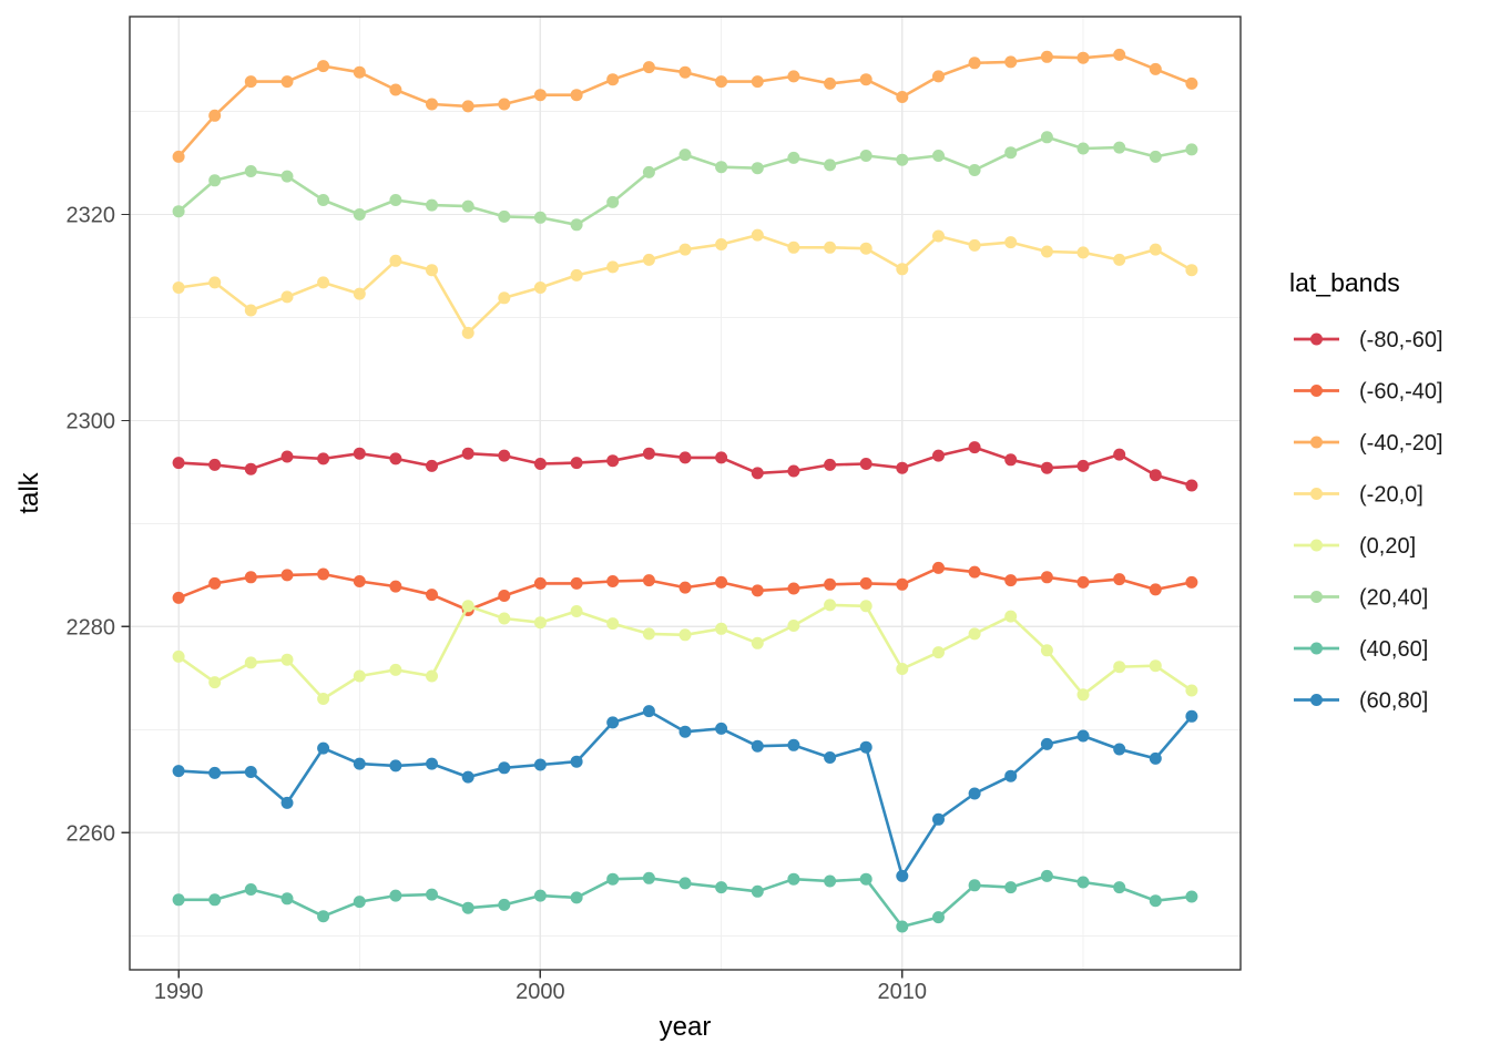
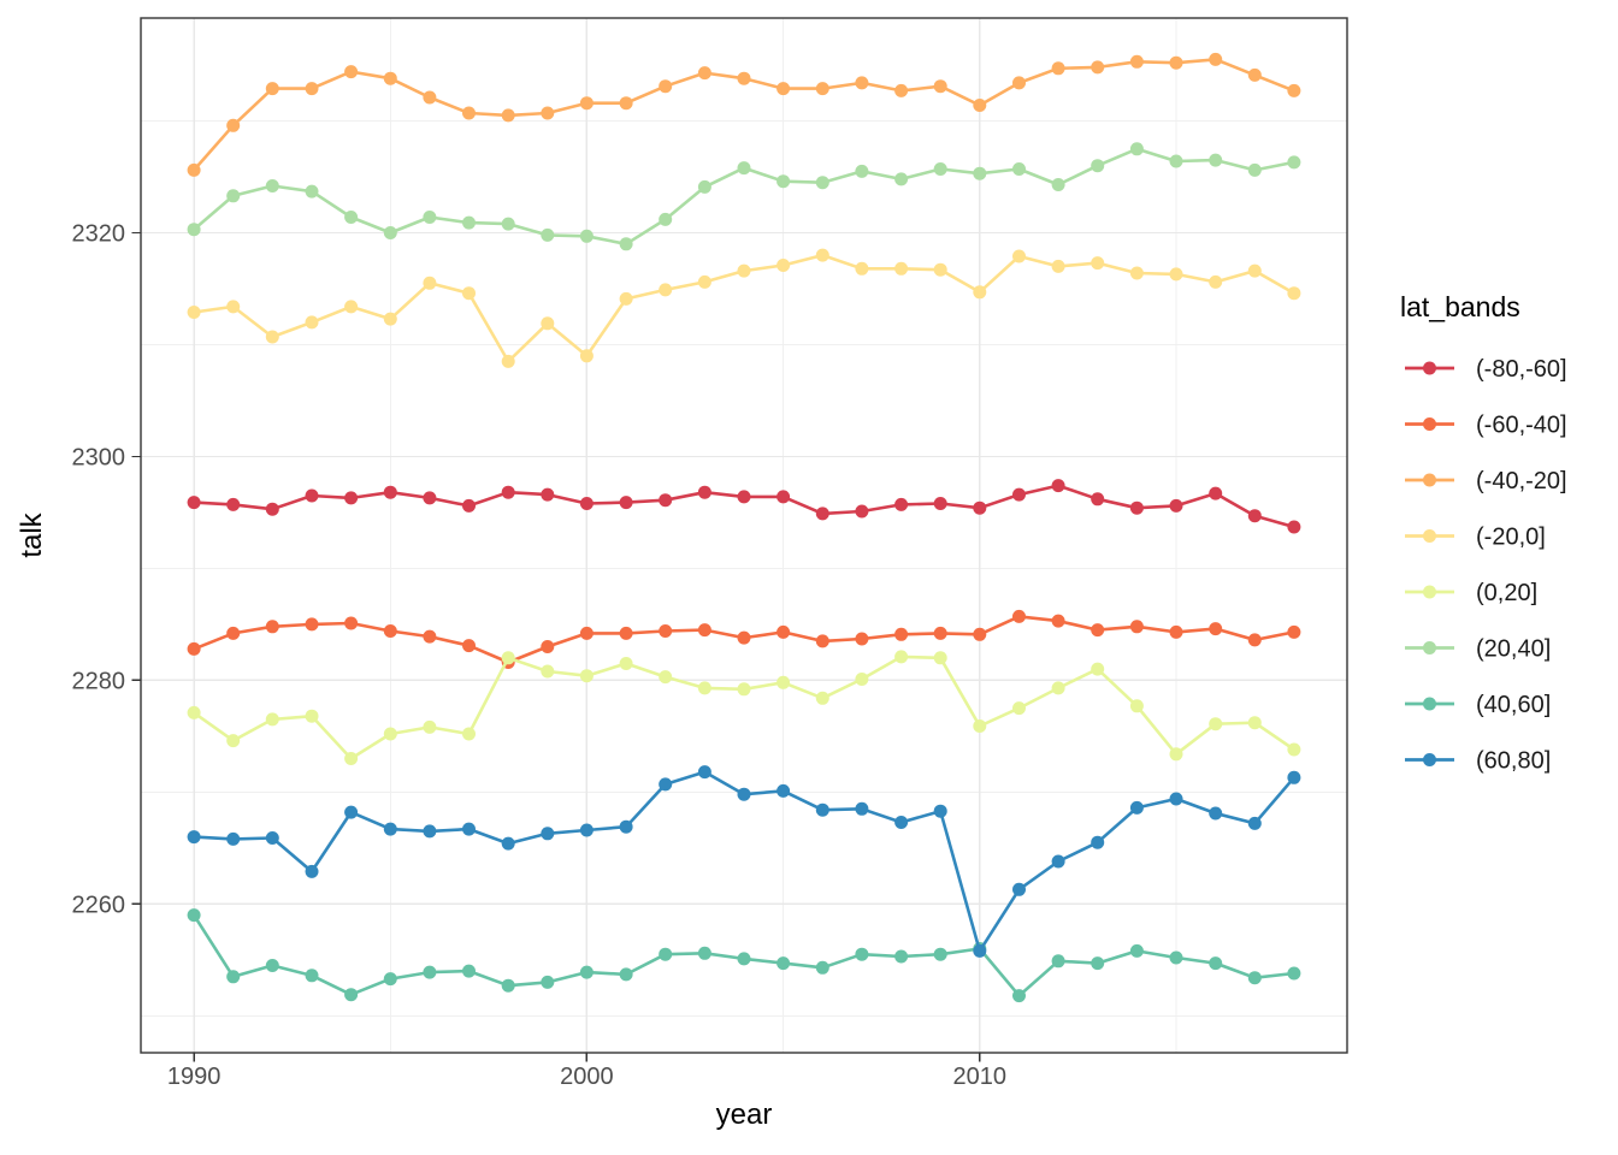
(40,60]/1990: 2254 -> 2259
(-20,0]/2000: 2313 -> 2309
(40,60]/2010: 2251 -> 2256
